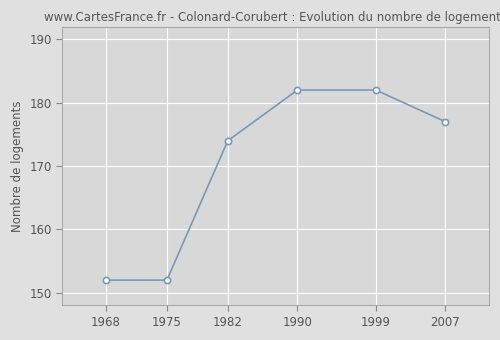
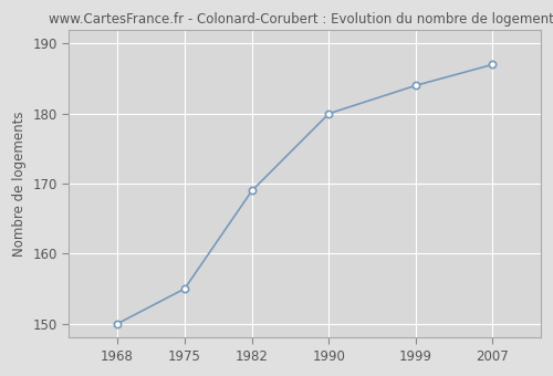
1968: 152 -> 150
1975: 152 -> 155
1982: 174 -> 169
1990: 182 -> 180
1999: 182 -> 184
2007: 177 -> 187
